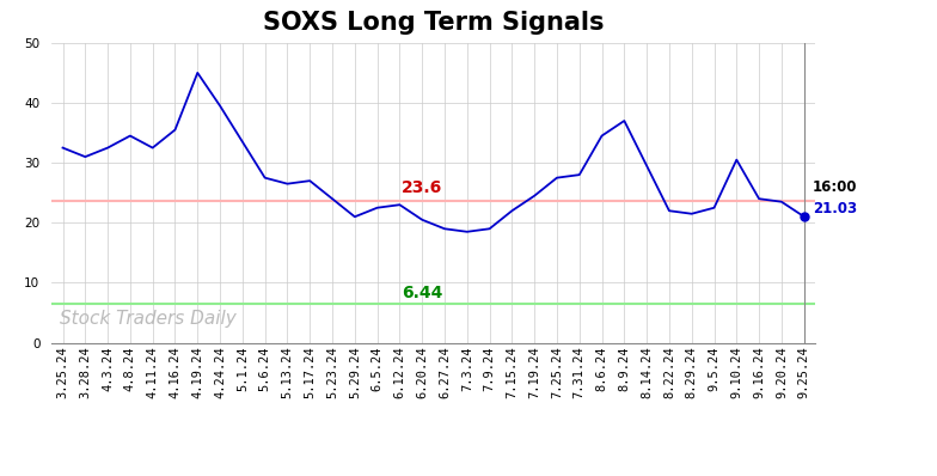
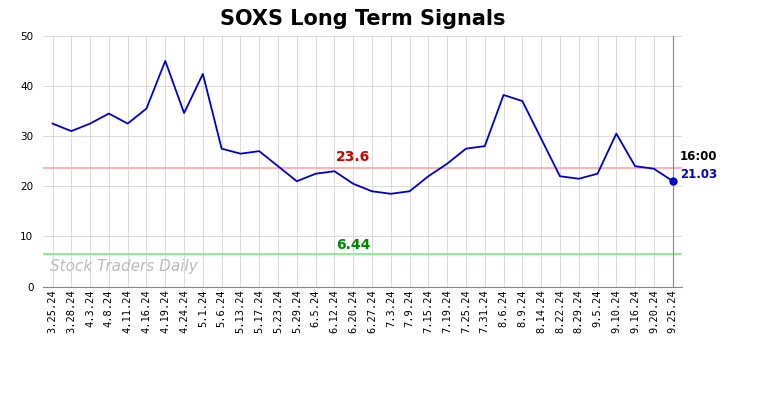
4.24.24: 39.5 -> 34.6
5.1.24: 33.5 -> 42.4
8.6.24: 34.5 -> 38.2
